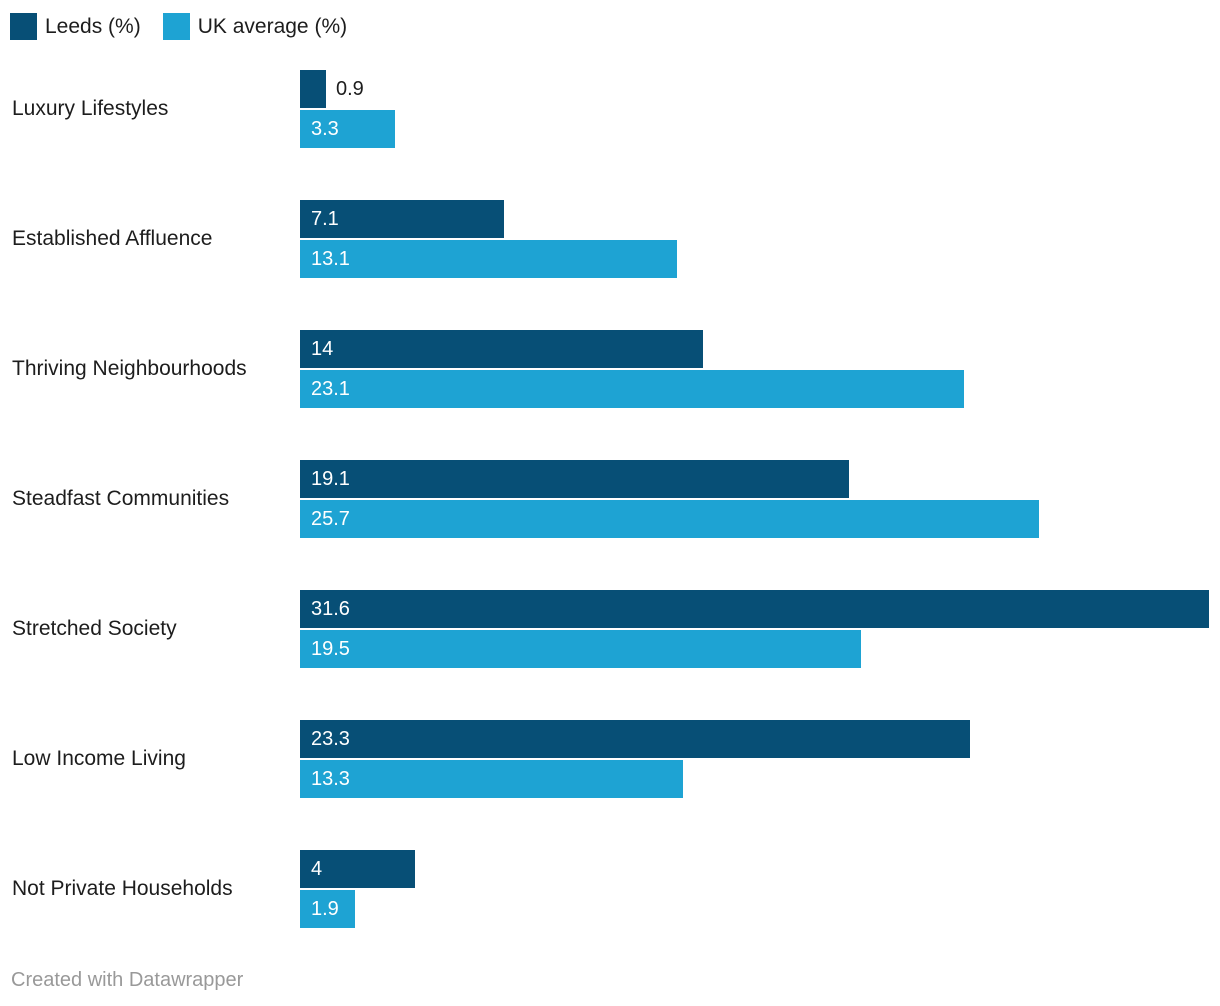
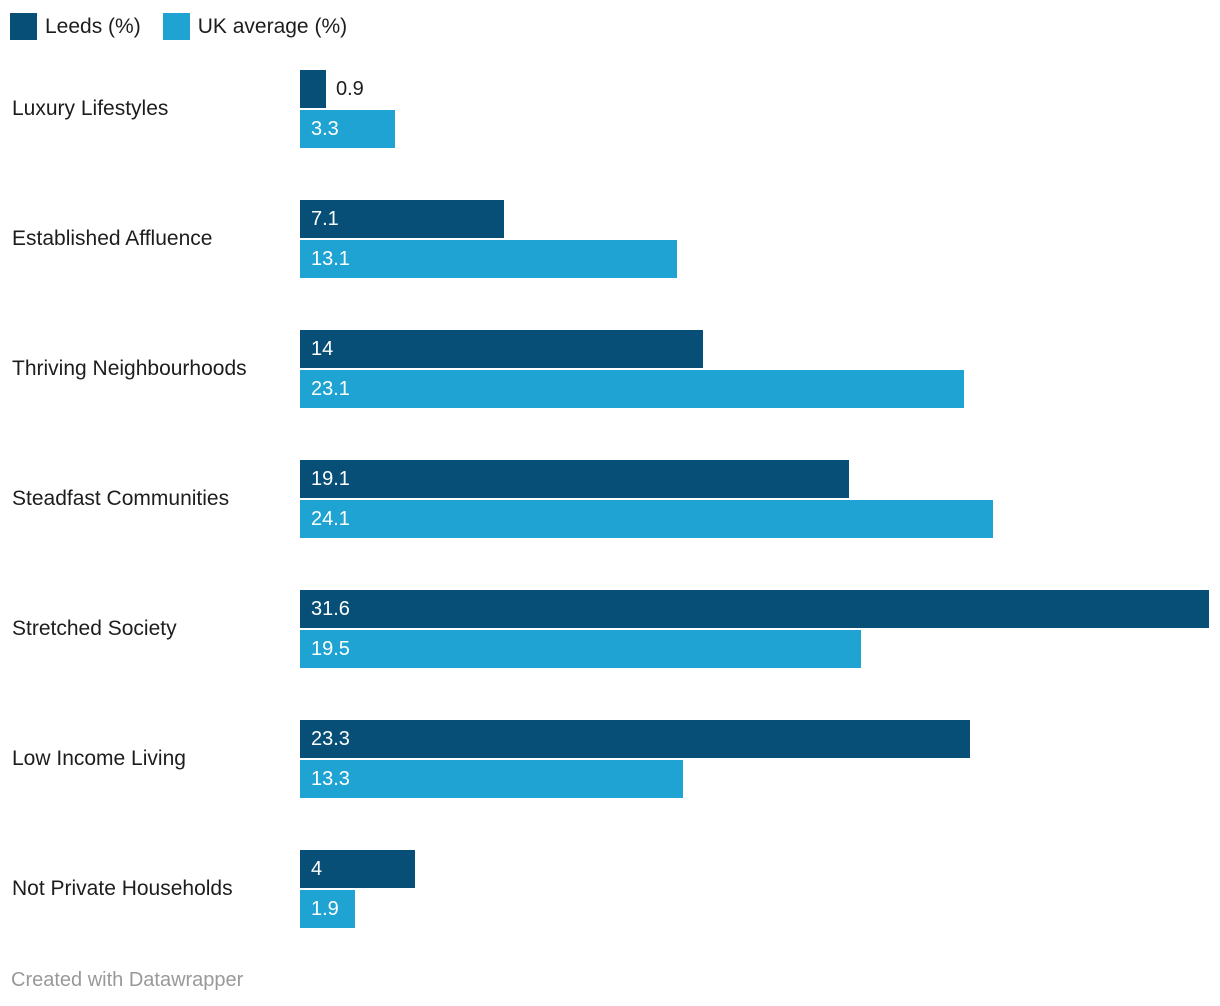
UK average (%)/Steadfast Communities: 25.7 -> 24.1
